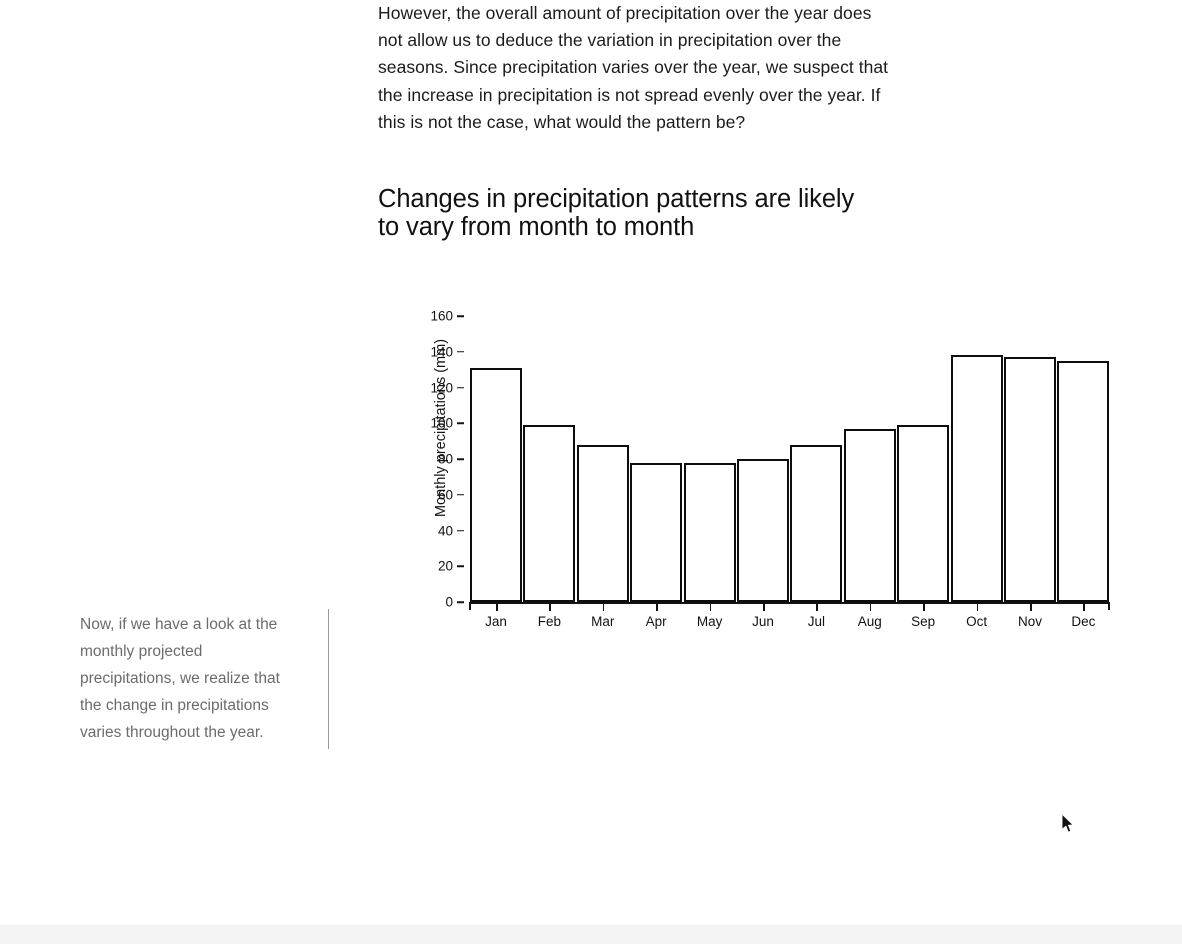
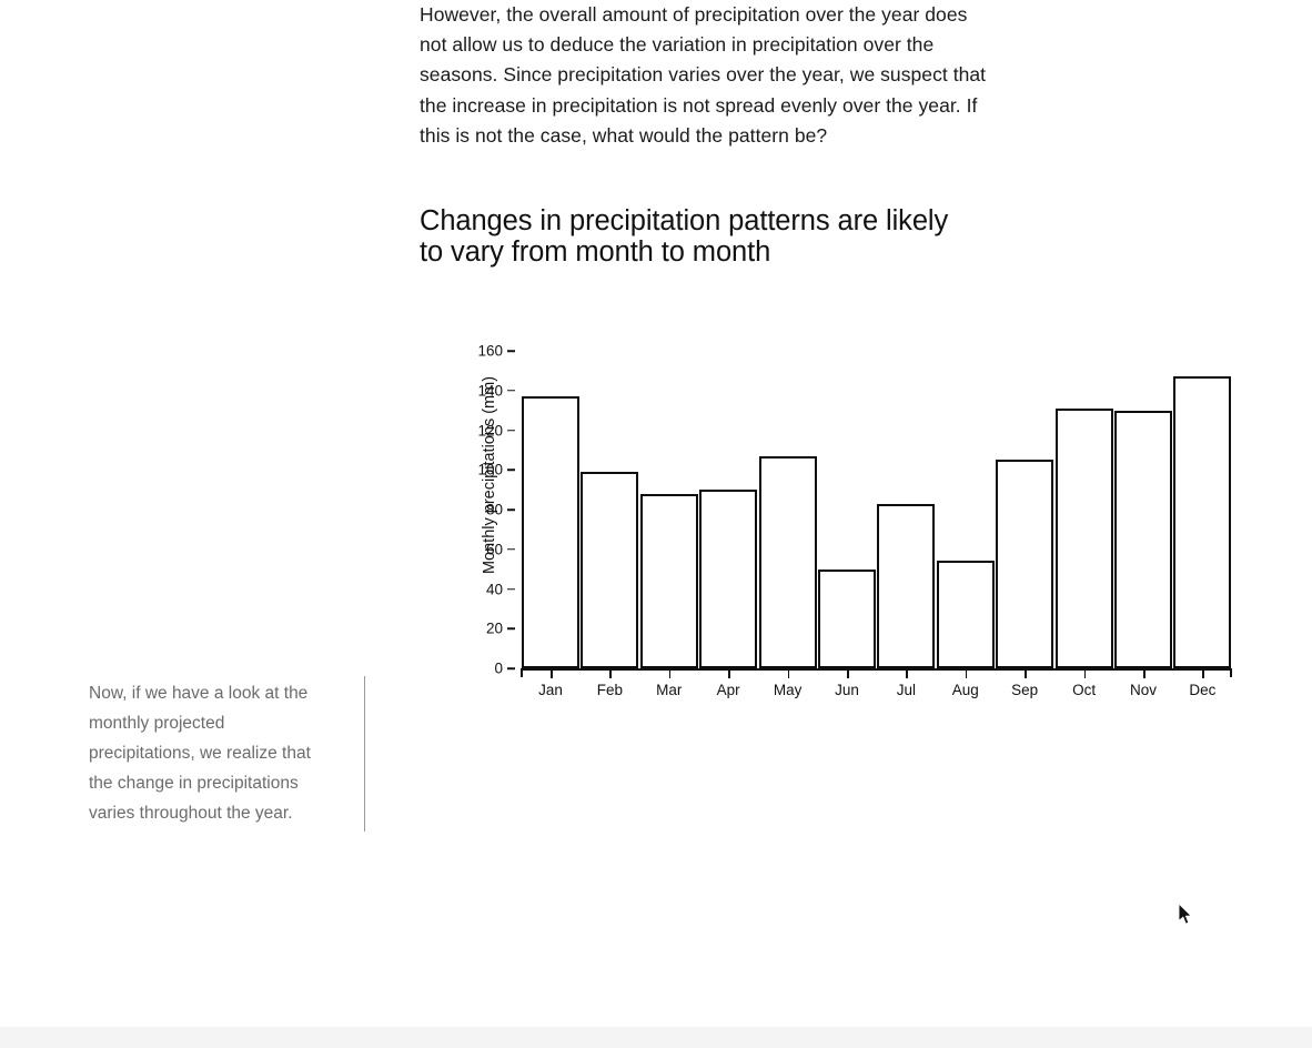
Jan: 131 -> 137
Apr: 78 -> 90
May: 78 -> 107
Jun: 80 -> 50
Jul: 88 -> 83
Aug: 97 -> 54
Sep: 99 -> 105
Oct: 138 -> 131
Nov: 137 -> 130
Dec: 135 -> 147
